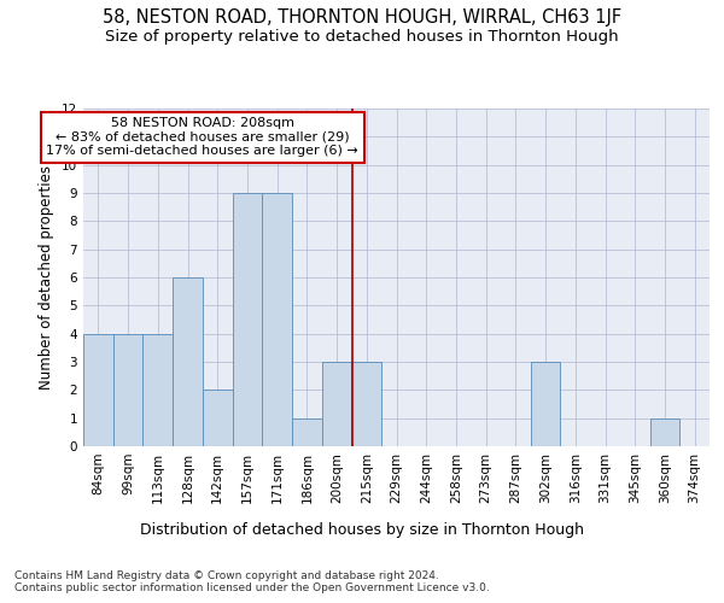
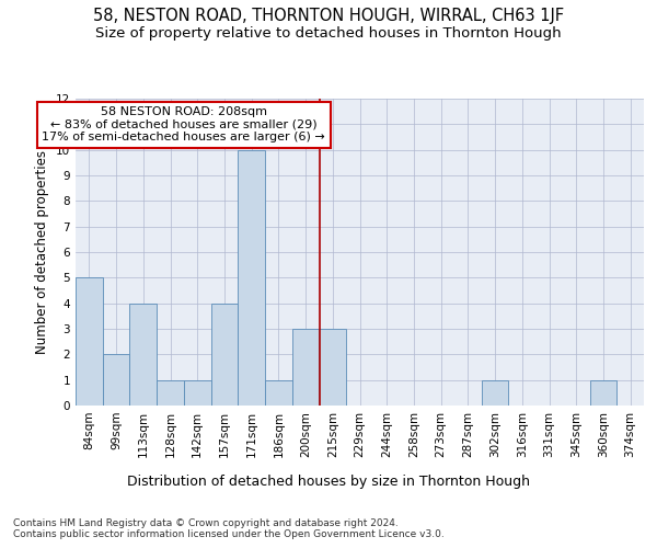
84sqm: 4 -> 5
99sqm: 4 -> 2
128sqm: 6 -> 1
142sqm: 2 -> 1
157sqm: 9 -> 4
171sqm: 9 -> 10
302sqm: 3 -> 1
